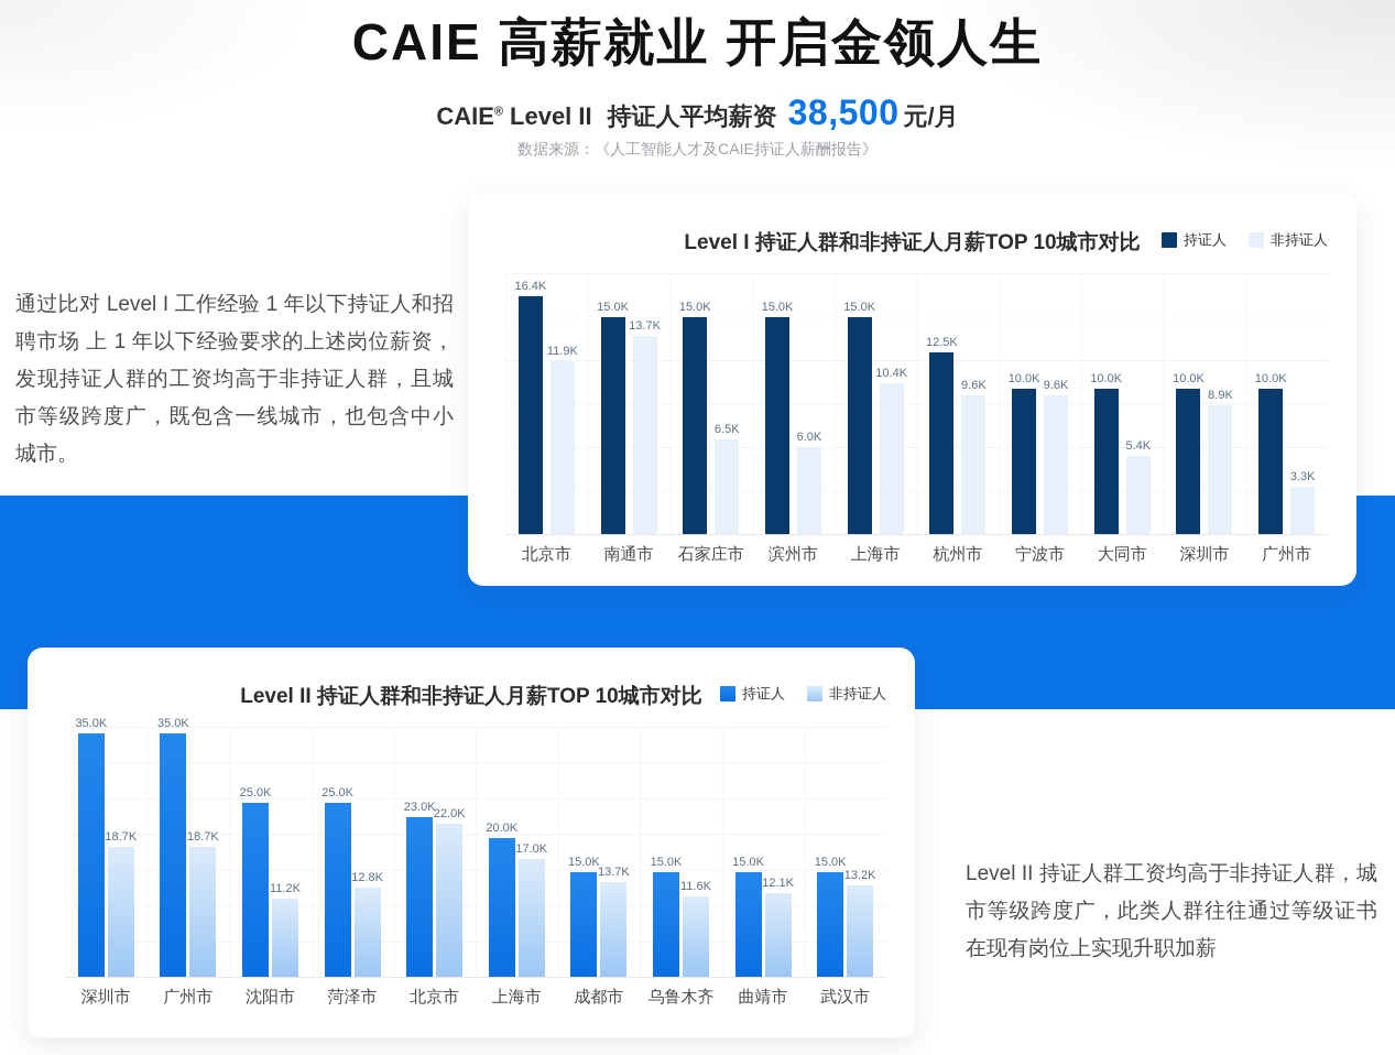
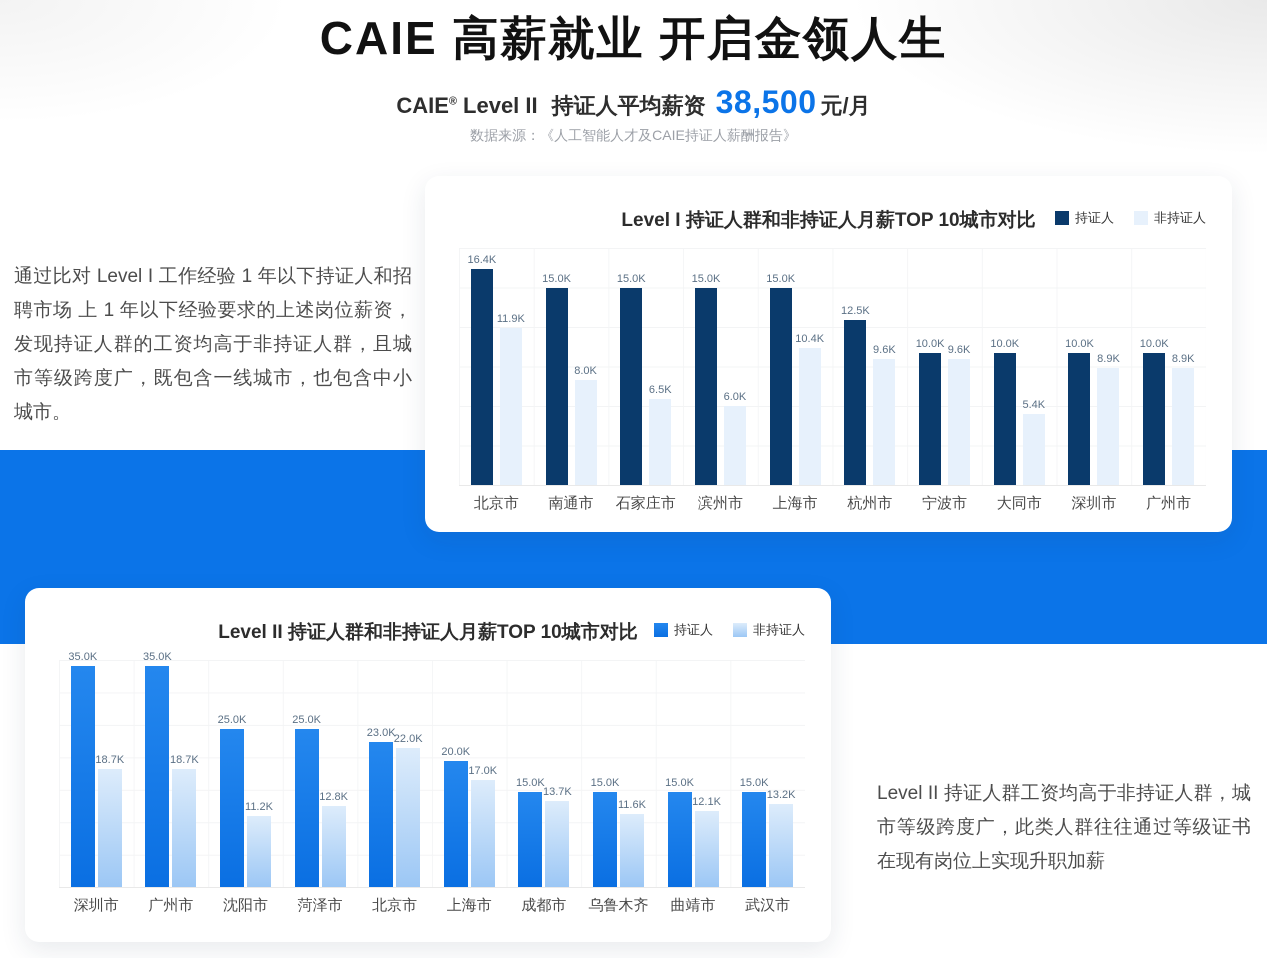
Level I 持证人群和非持证人月薪TOP 10城市对比/非持证人/南通市: 13.7K -> 8.0K
Level I 持证人群和非持证人月薪TOP 10城市对比/非持证人/广州市: 3.3K -> 8.9K
